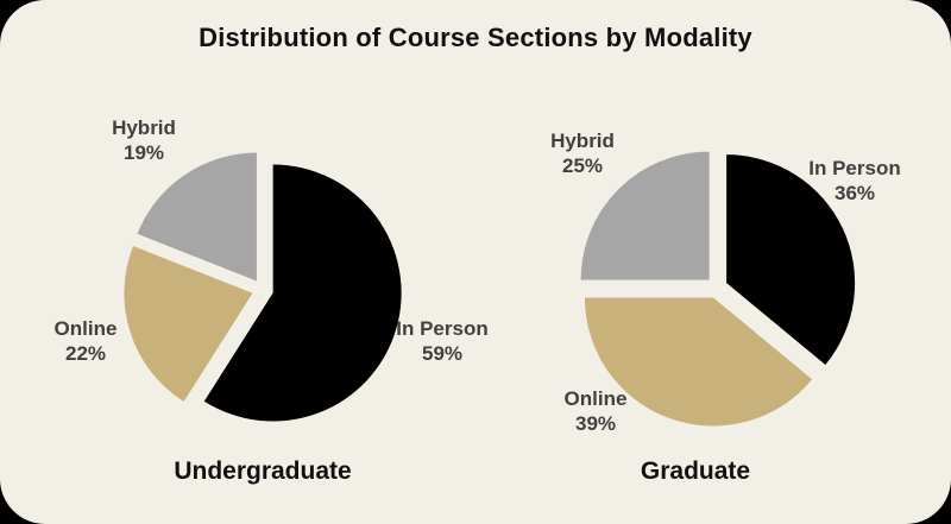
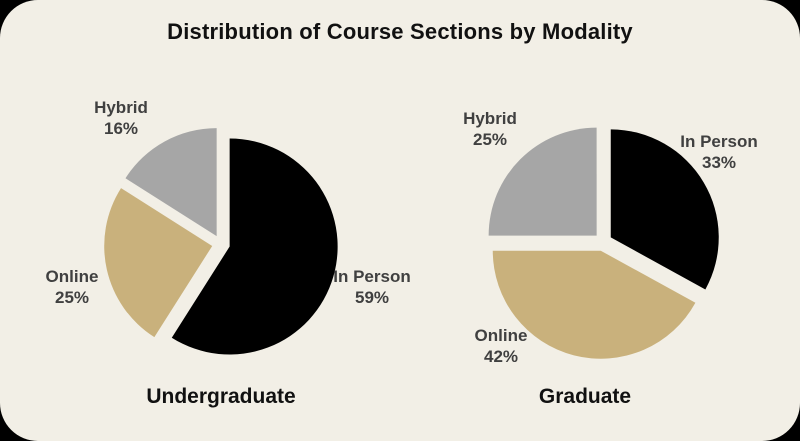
Undergraduate/Online: 22% -> 25%
Undergraduate/Hybrid: 19% -> 16%
Graduate/In Person: 36% -> 33%
Graduate/Online: 39% -> 42%
